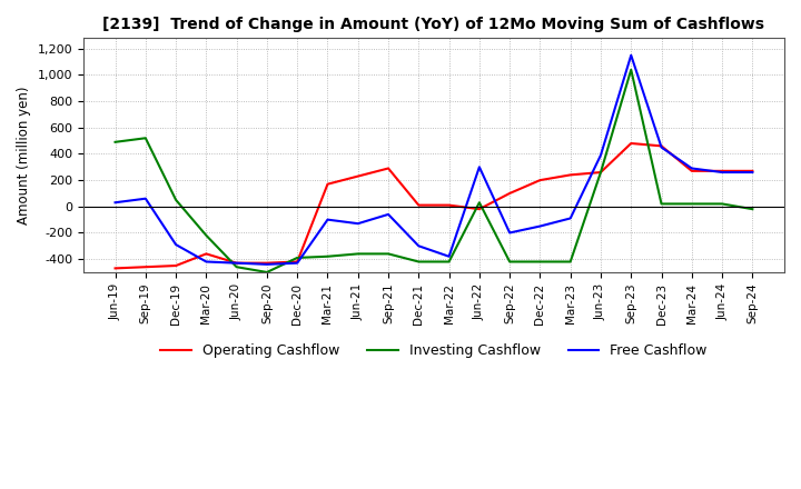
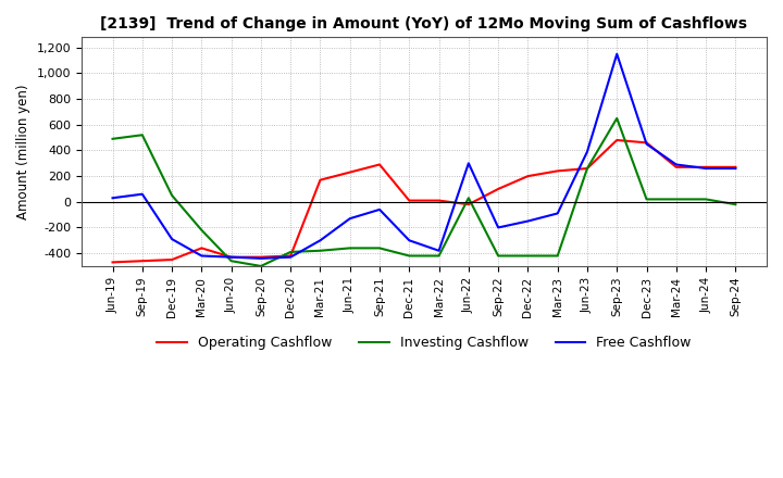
Free Cashflow/Mar-21: -100 -> -300
Investing Cashflow/Sep-23: 1,040 -> 650
